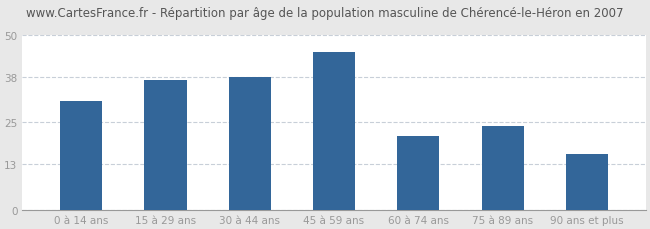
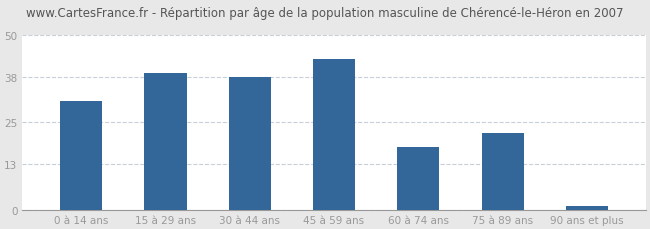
15 à 29 ans: 37 -> 39
45 à 59 ans: 45 -> 43
60 à 74 ans: 21 -> 18
75 à 89 ans: 24 -> 22
90 ans et plus: 16 -> 1
